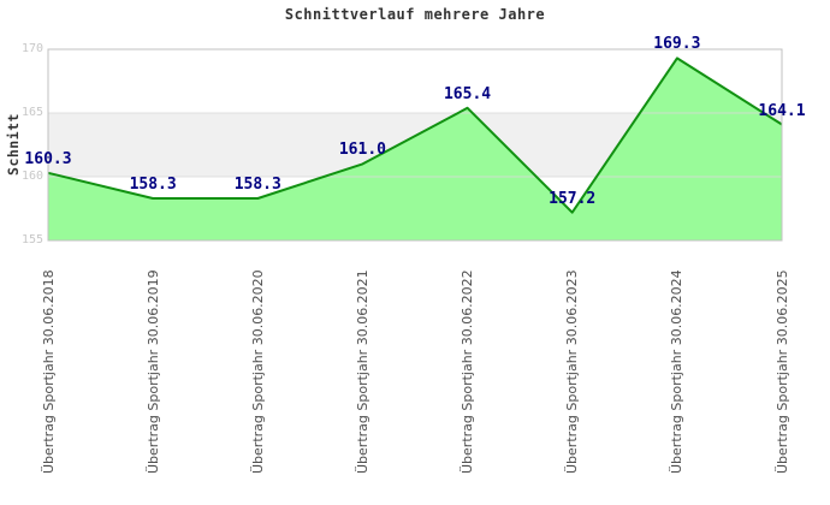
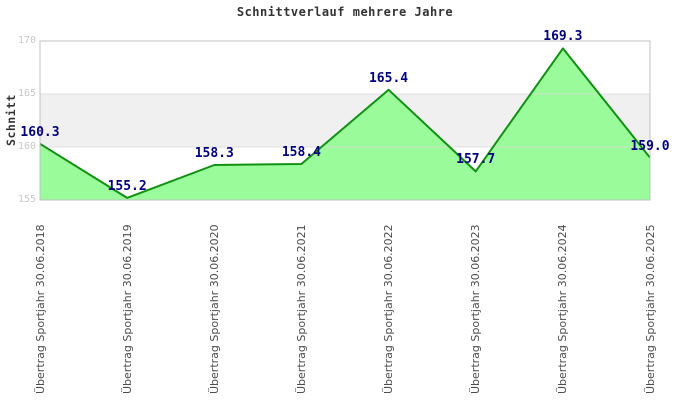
Übertrag Sportjahr 30.06.2019: 158.3 -> 155.2
Übertrag Sportjahr 30.06.2021: 161.0 -> 158.4
Übertrag Sportjahr 30.06.2023: 157.2 -> 157.7
Übertrag Sportjahr 30.06.2025: 164.1 -> 159.0
